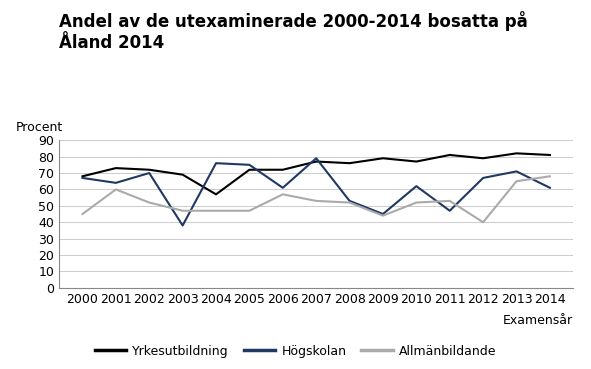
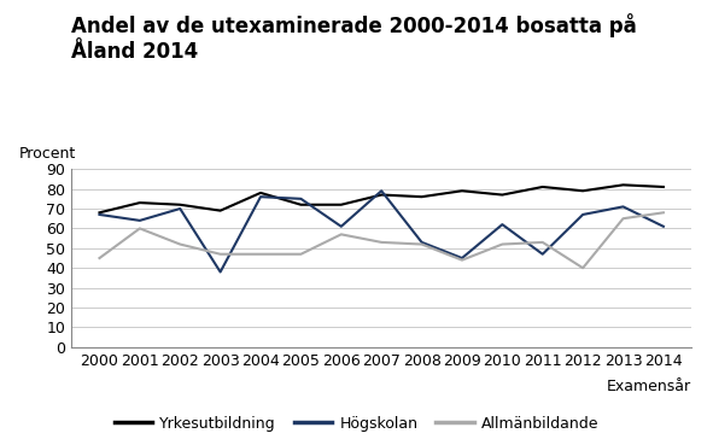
Yrkesutbildning/2004: 57 -> 78
